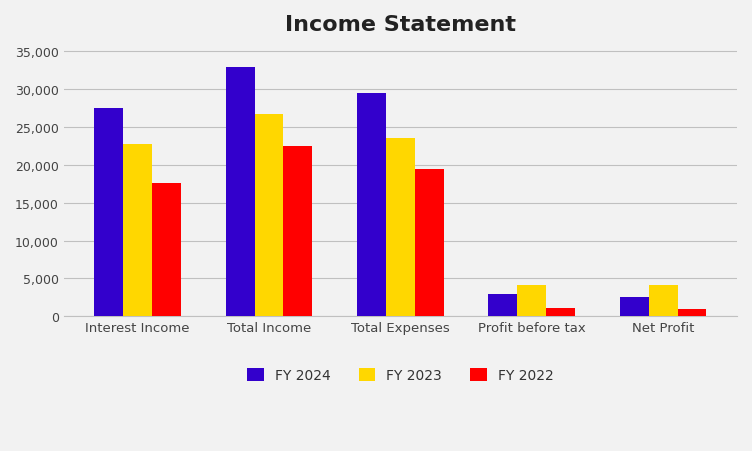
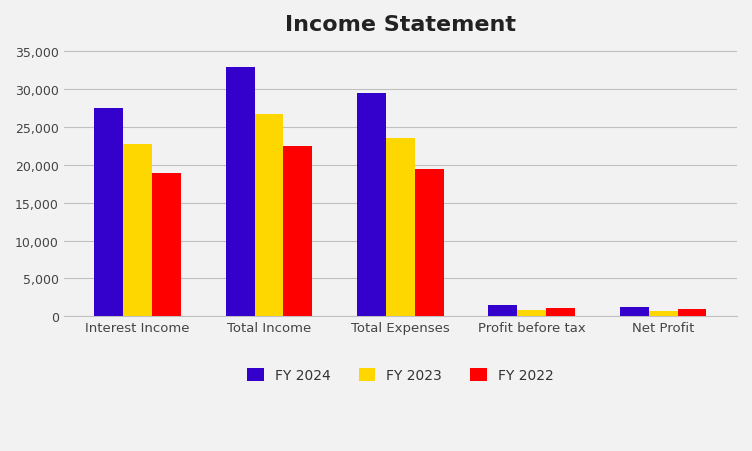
FY 2022/Interest Income: 17,600 -> 19,000
FY 2024/Profit before tax: 3,000 -> 1,500
FY 2023/Profit before tax: 4,200 -> 800
FY 2024/Net Profit: 2,600 -> 1,200
FY 2023/Net Profit: 4,200 -> 700
